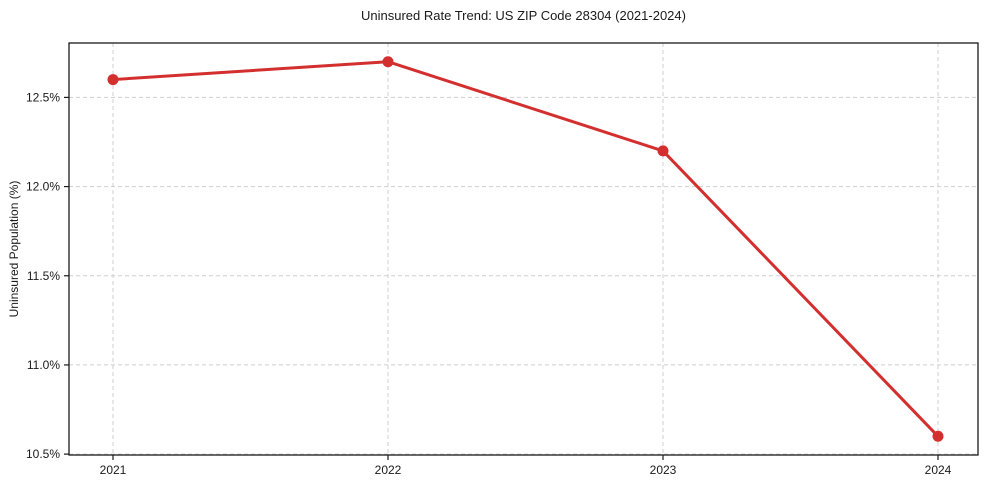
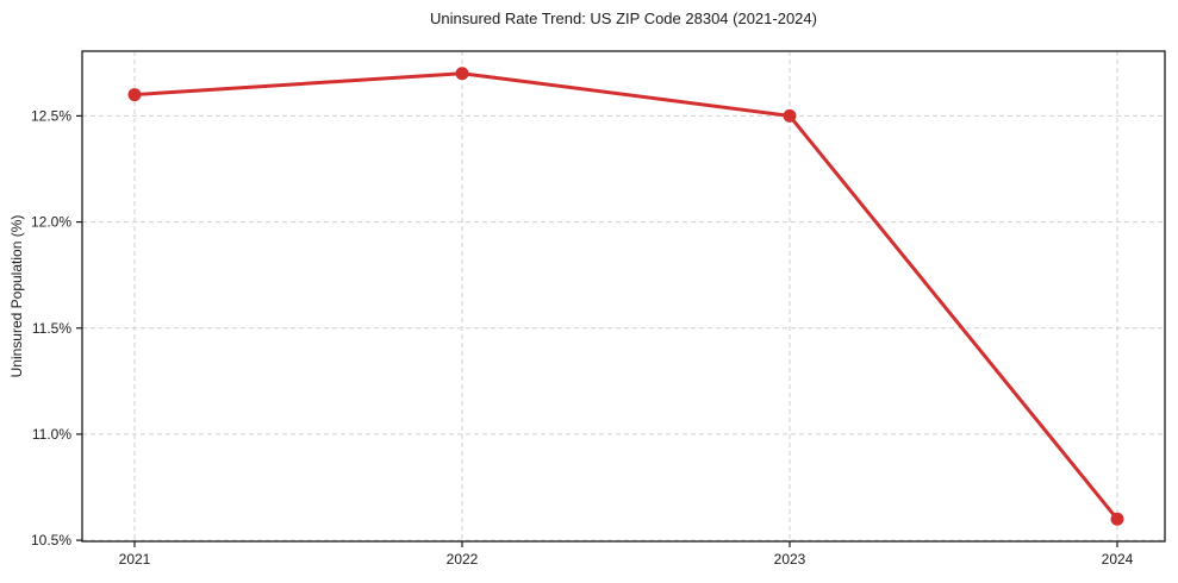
2023: 12.2% -> 12.5%
